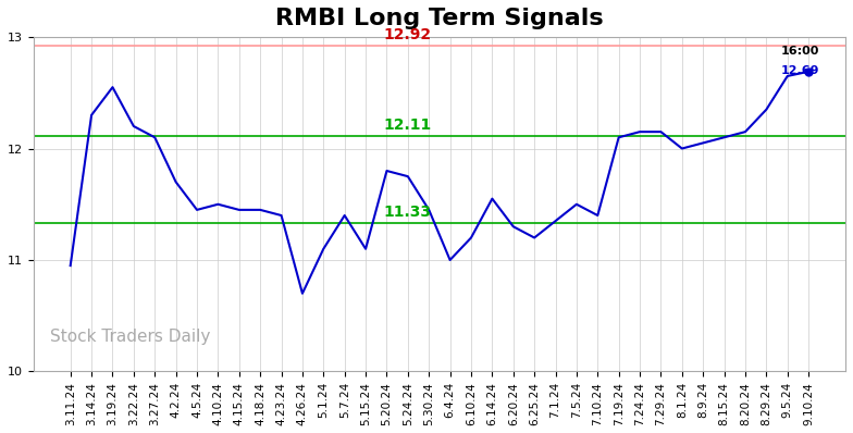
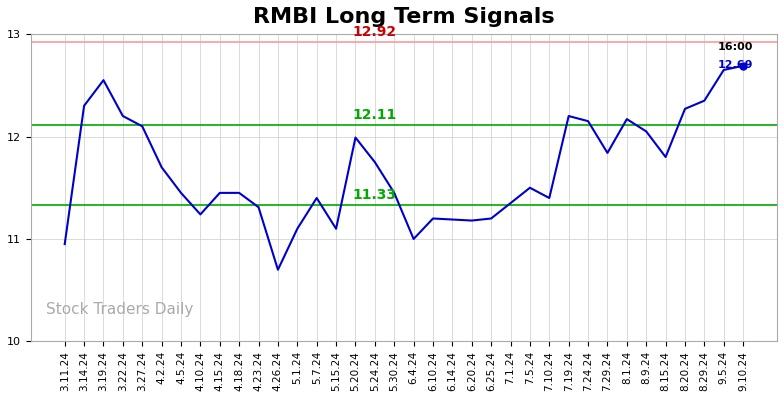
4.10.24: 11.50 -> 11.24
4.23.24: 11.40 -> 11.31
5.20.24: 11.80 -> 11.99
6.14.24: 11.55 -> 11.19
6.20.24: 11.30 -> 11.18
7.19.24: 12.10 -> 12.20
7.29.24: 12.15 -> 11.84
8.1.24: 12.00 -> 12.17
8.15.24: 12.10 -> 11.80
8.20.24: 12.15 -> 12.27
